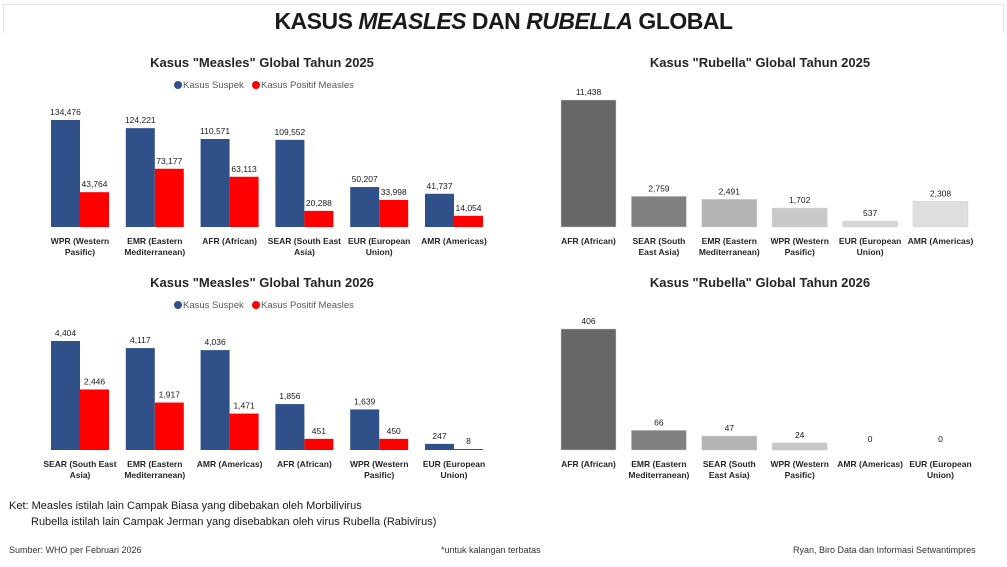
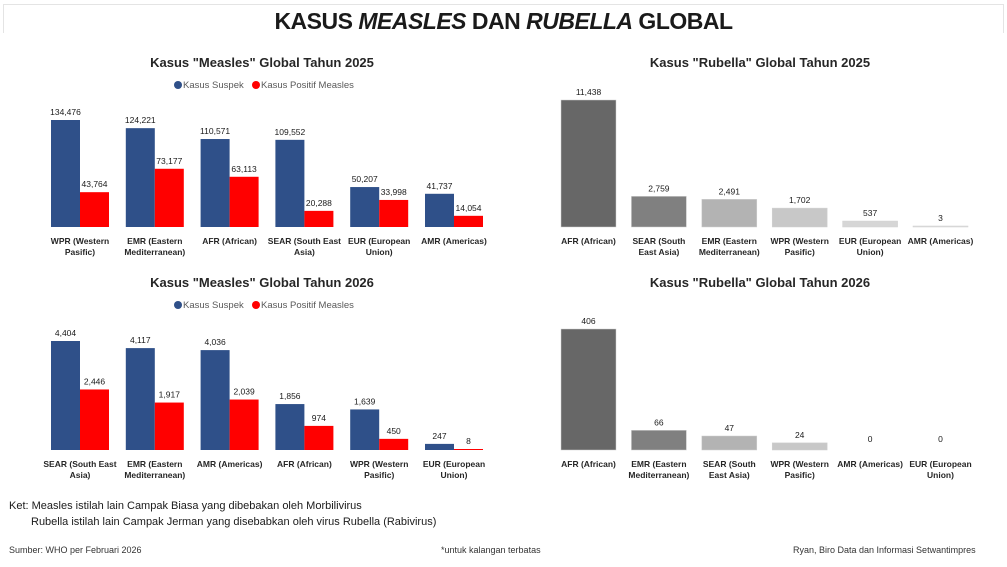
Kasus "Rubella" Global Tahun 2025/AMR (Americas): 2,308 -> 3
Kasus "Measles" Global Tahun 2026/Kasus Positif Measles/AMR (Americas): 1,471 -> 2,039
Kasus "Measles" Global Tahun 2026/Kasus Positif Measles/AFR (African): 451 -> 974
